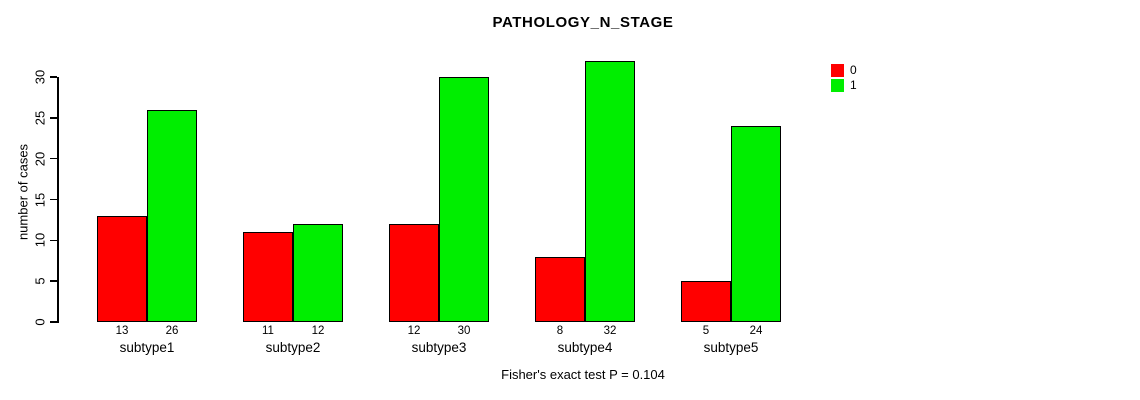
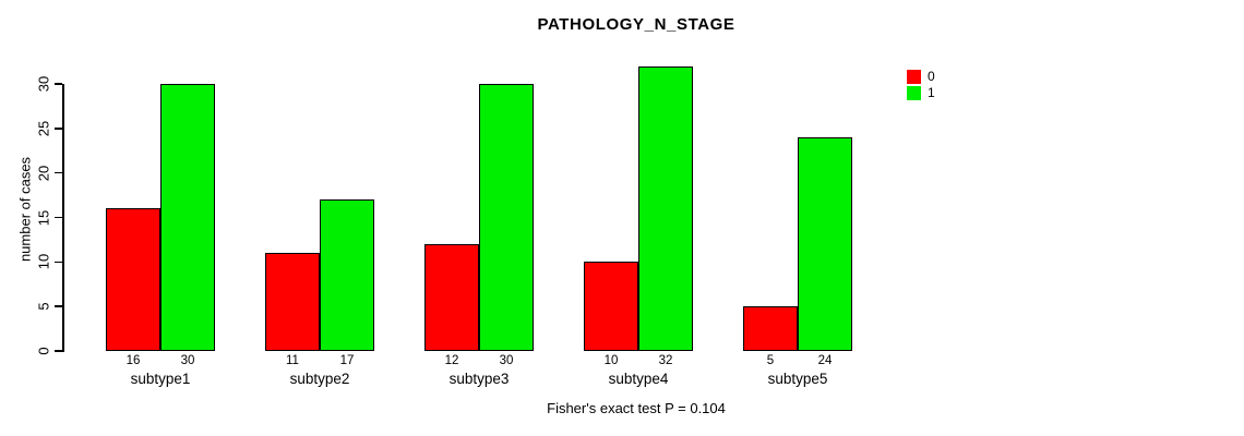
0/subtype1: 13 -> 16
1/subtype1: 26 -> 30
1/subtype2: 12 -> 17
0/subtype4: 8 -> 10
